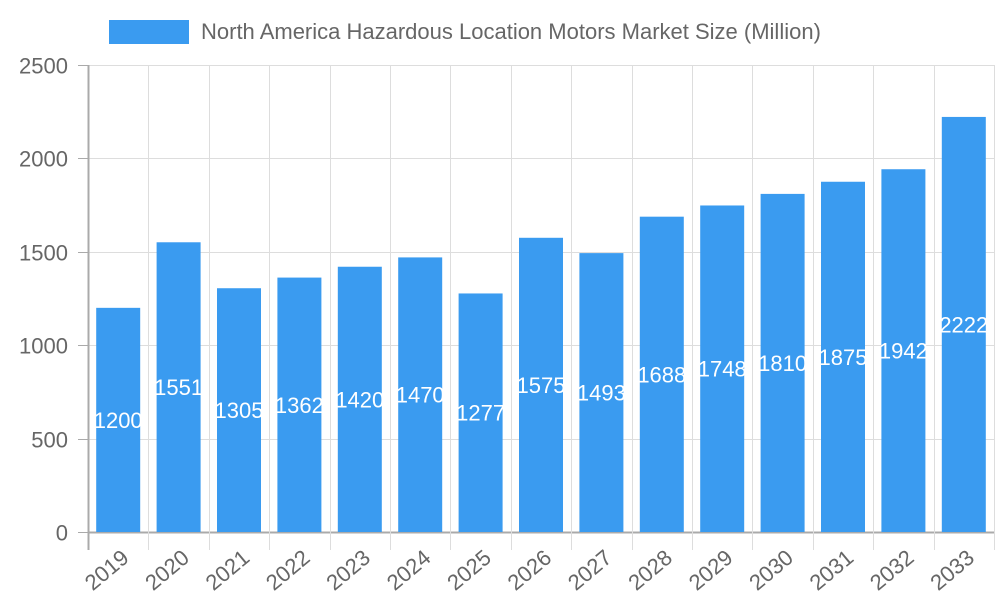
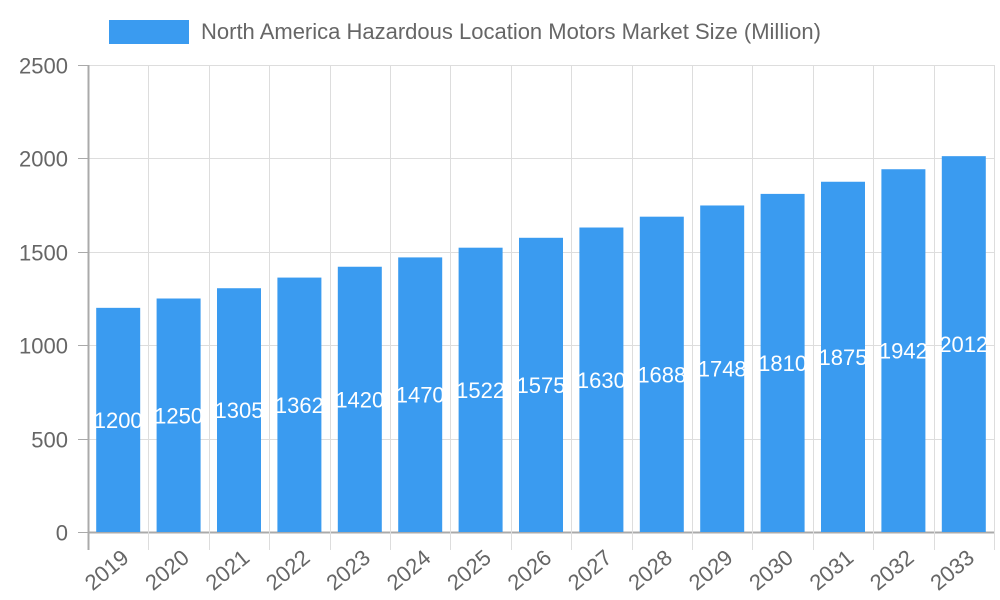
2020: 1551 -> 1250
2025: 1277 -> 1522
2027: 1493 -> 1630
2033: 2222 -> 2012
